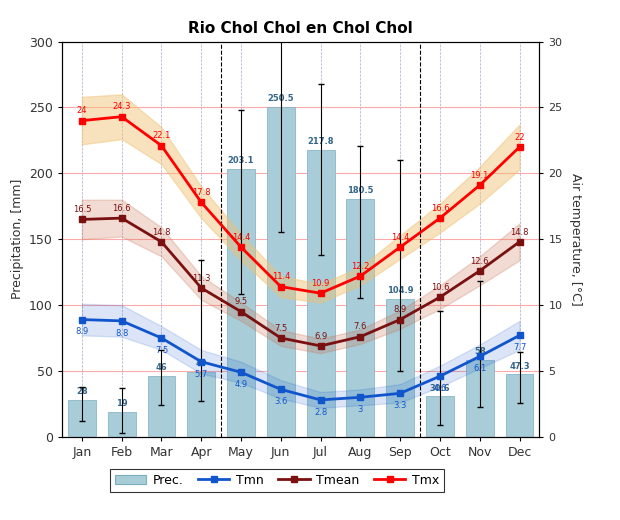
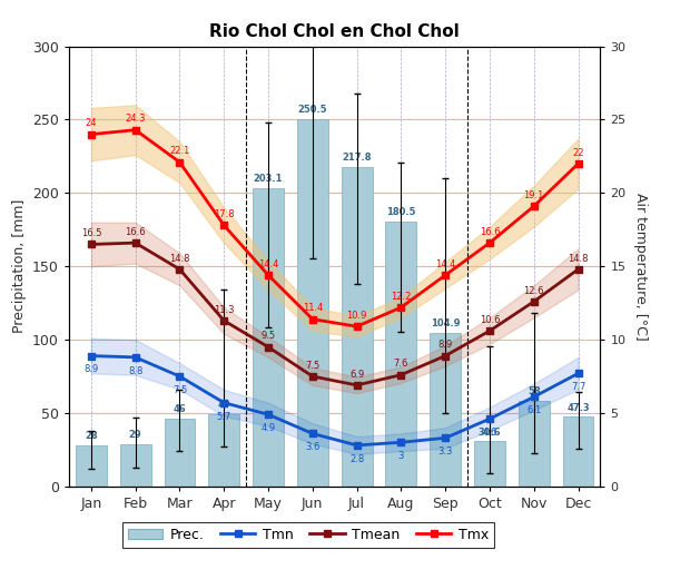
Prec./Feb: 19 -> 29
